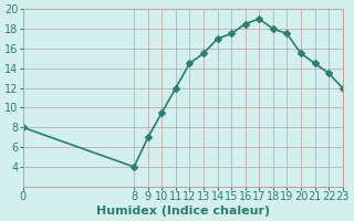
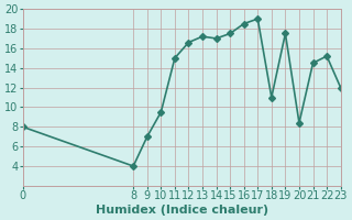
11: 12.0 -> 15.0
12: 14.5 -> 16.6
13: 15.5 -> 17.2
18: 18.0 -> 11.0
20: 15.5 -> 8.4
22: 13.5 -> 15.2
